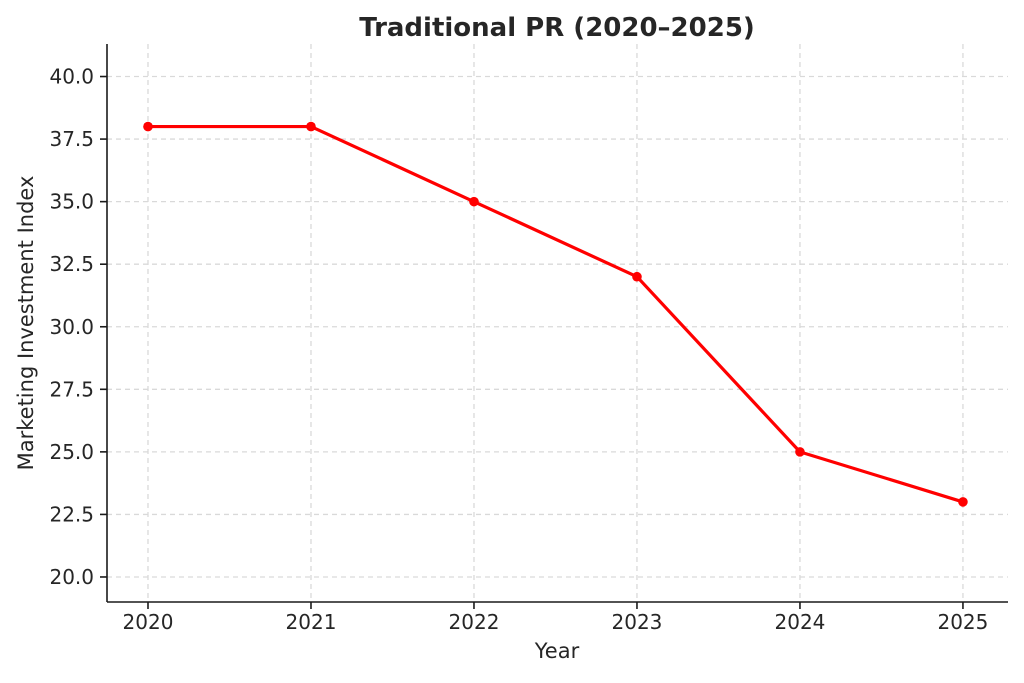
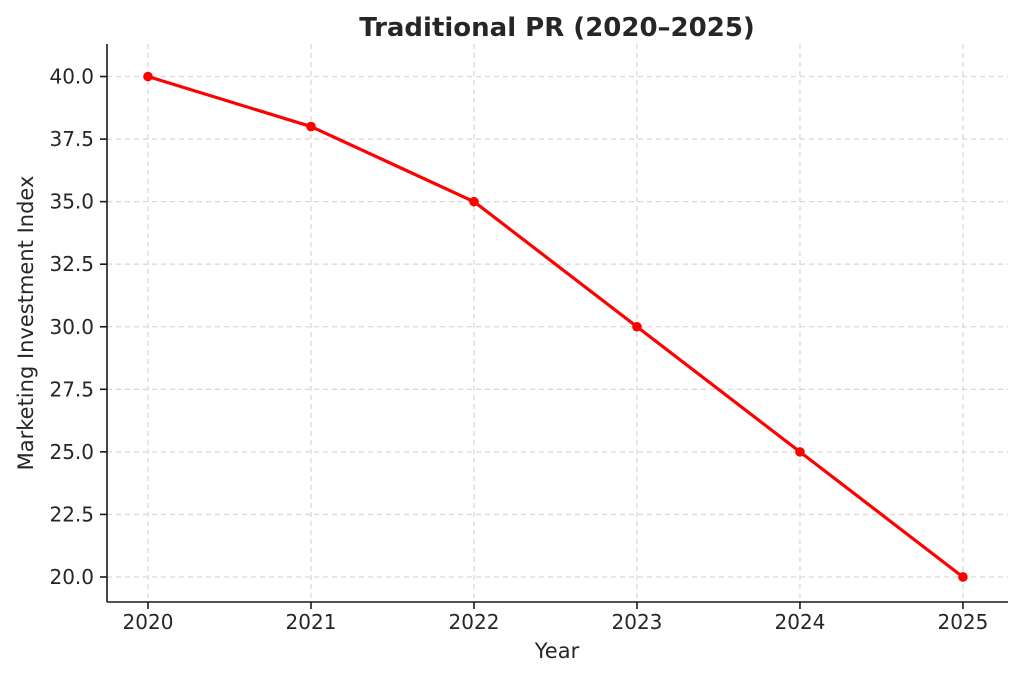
2020: 38 -> 40
2023: 32 -> 30
2025: 23 -> 20
